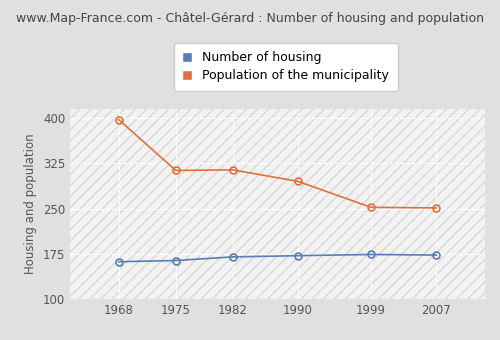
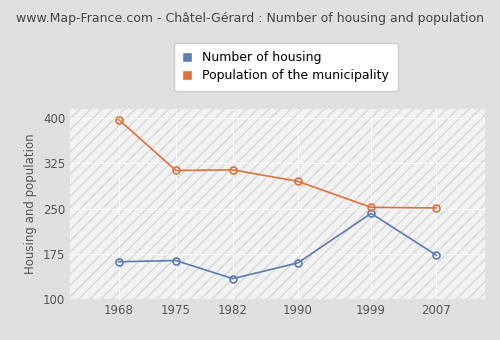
Number of housing/1982: 170 -> 134
Number of housing/1990: 172 -> 160
Number of housing/1999: 174 -> 242
